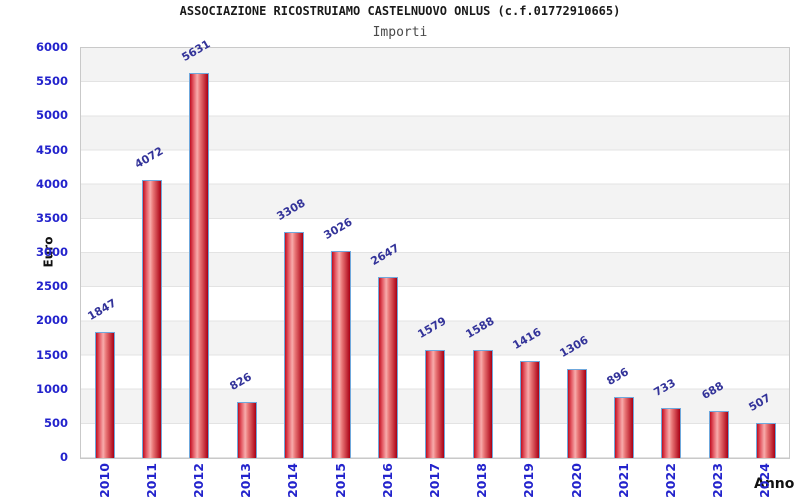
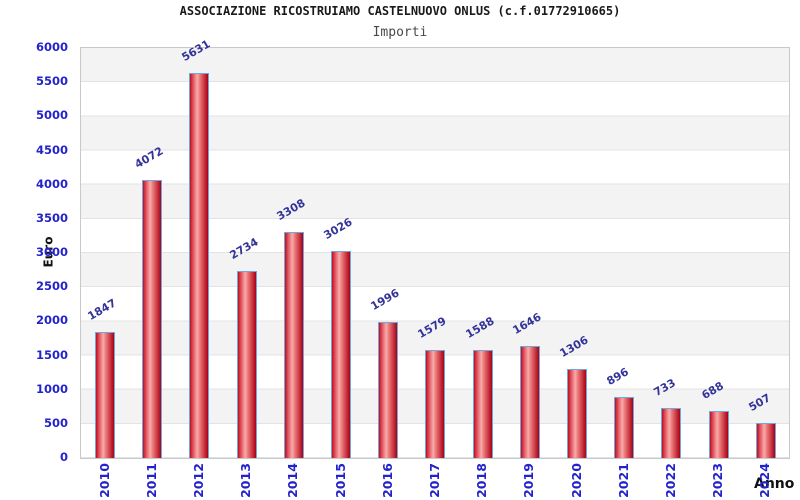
2013: 826 -> 2734
2016: 2647 -> 1996
2019: 1416 -> 1646
